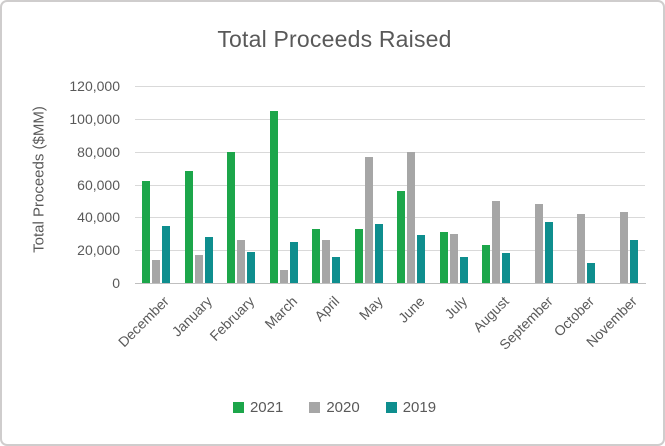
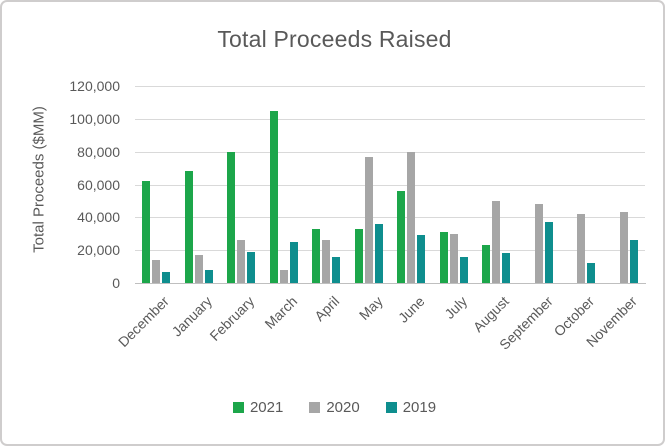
2019/December: 35000 -> 7000
2019/January: 28000 -> 8000
